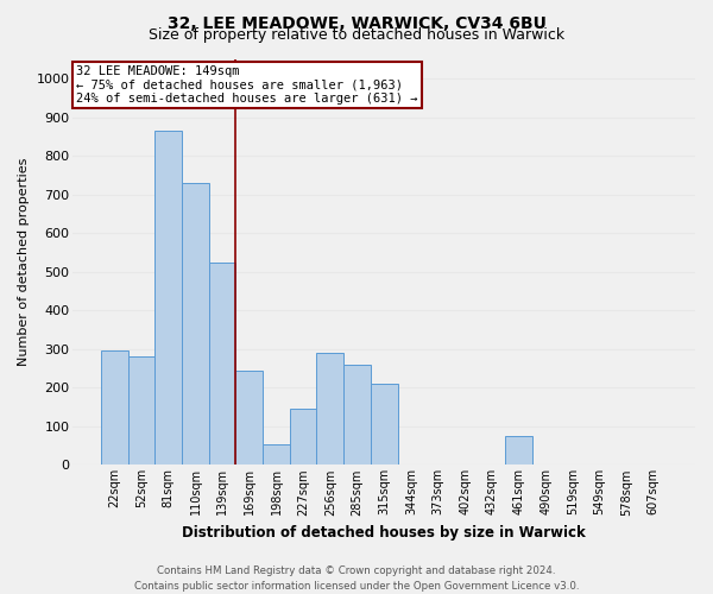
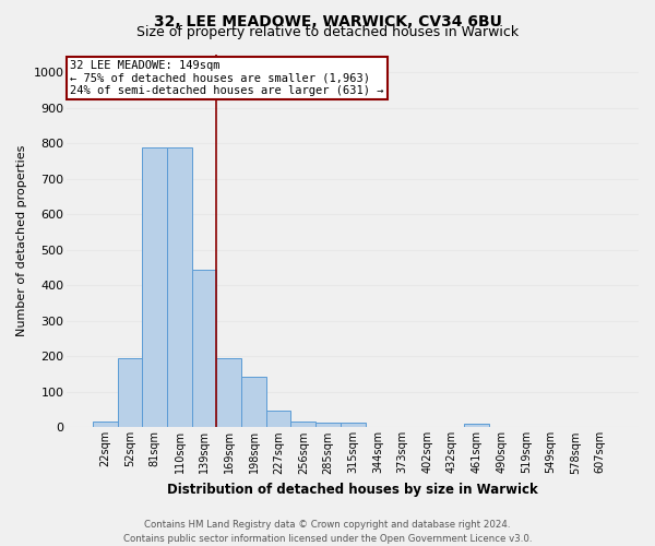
22sqm: 295 -> 18
52sqm: 280 -> 195
81sqm: 865 -> 790
110sqm: 730 -> 790
139sqm: 525 -> 443
169sqm: 245 -> 195
198sqm: 55 -> 143
227sqm: 145 -> 48
256sqm: 290 -> 18
285sqm: 260 -> 12
315sqm: 210 -> 12
461sqm: 75 -> 10
